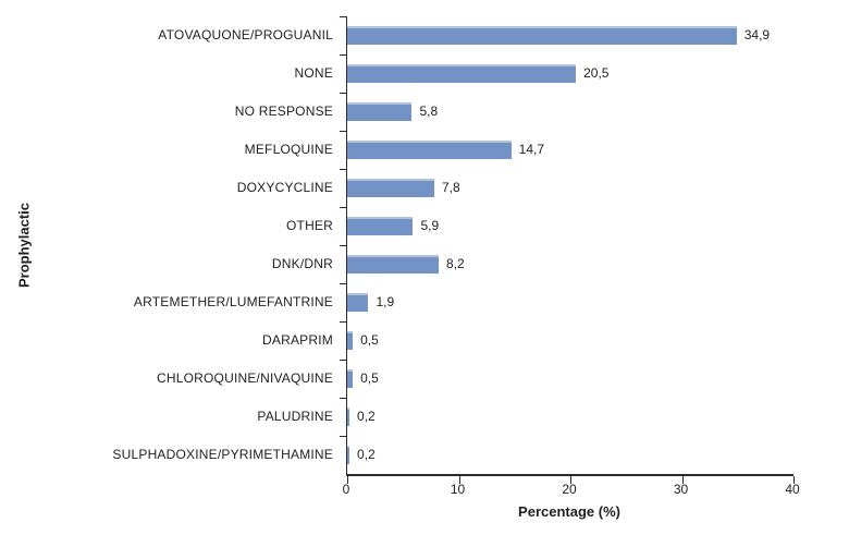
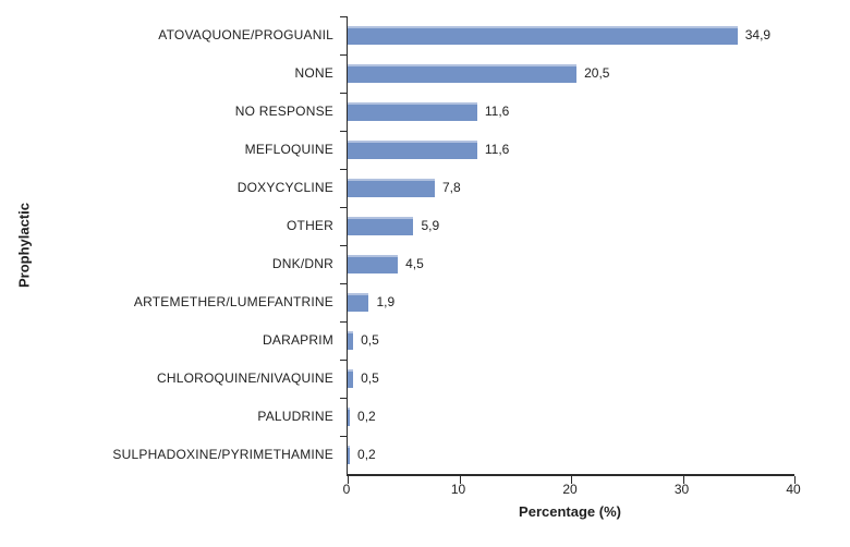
NO RESPONSE: 5,8 -> 11,6
MEFLOQUINE: 14,7 -> 11,6
DNK/DNR: 8,2 -> 4,5
